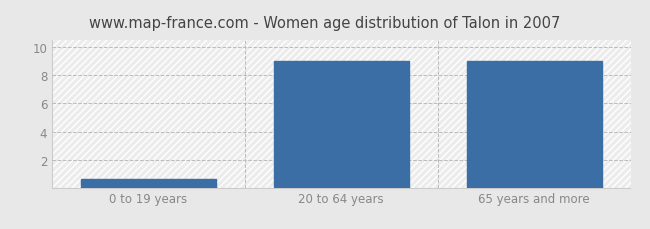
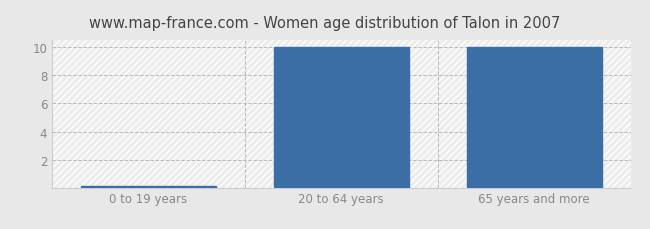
0 to 19 years: 0.6 -> 0.1
20 to 64 years: 9.0 -> 10.0
65 years and more: 9.0 -> 10.0
